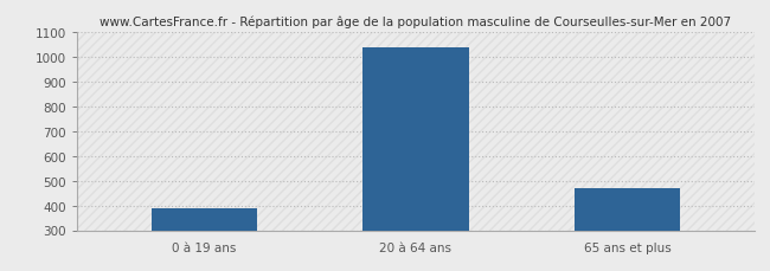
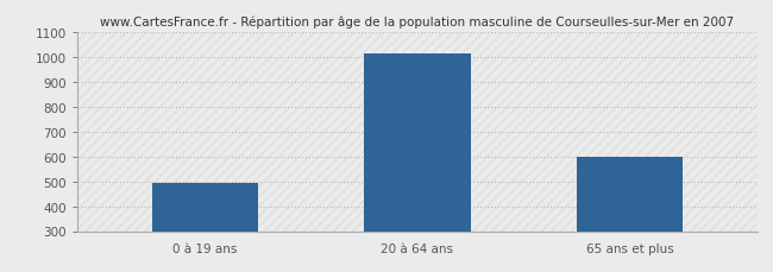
0 à 19 ans: 390 -> 495
20 à 64 ans: 1035 -> 1010
65 ans et plus: 470 -> 600
